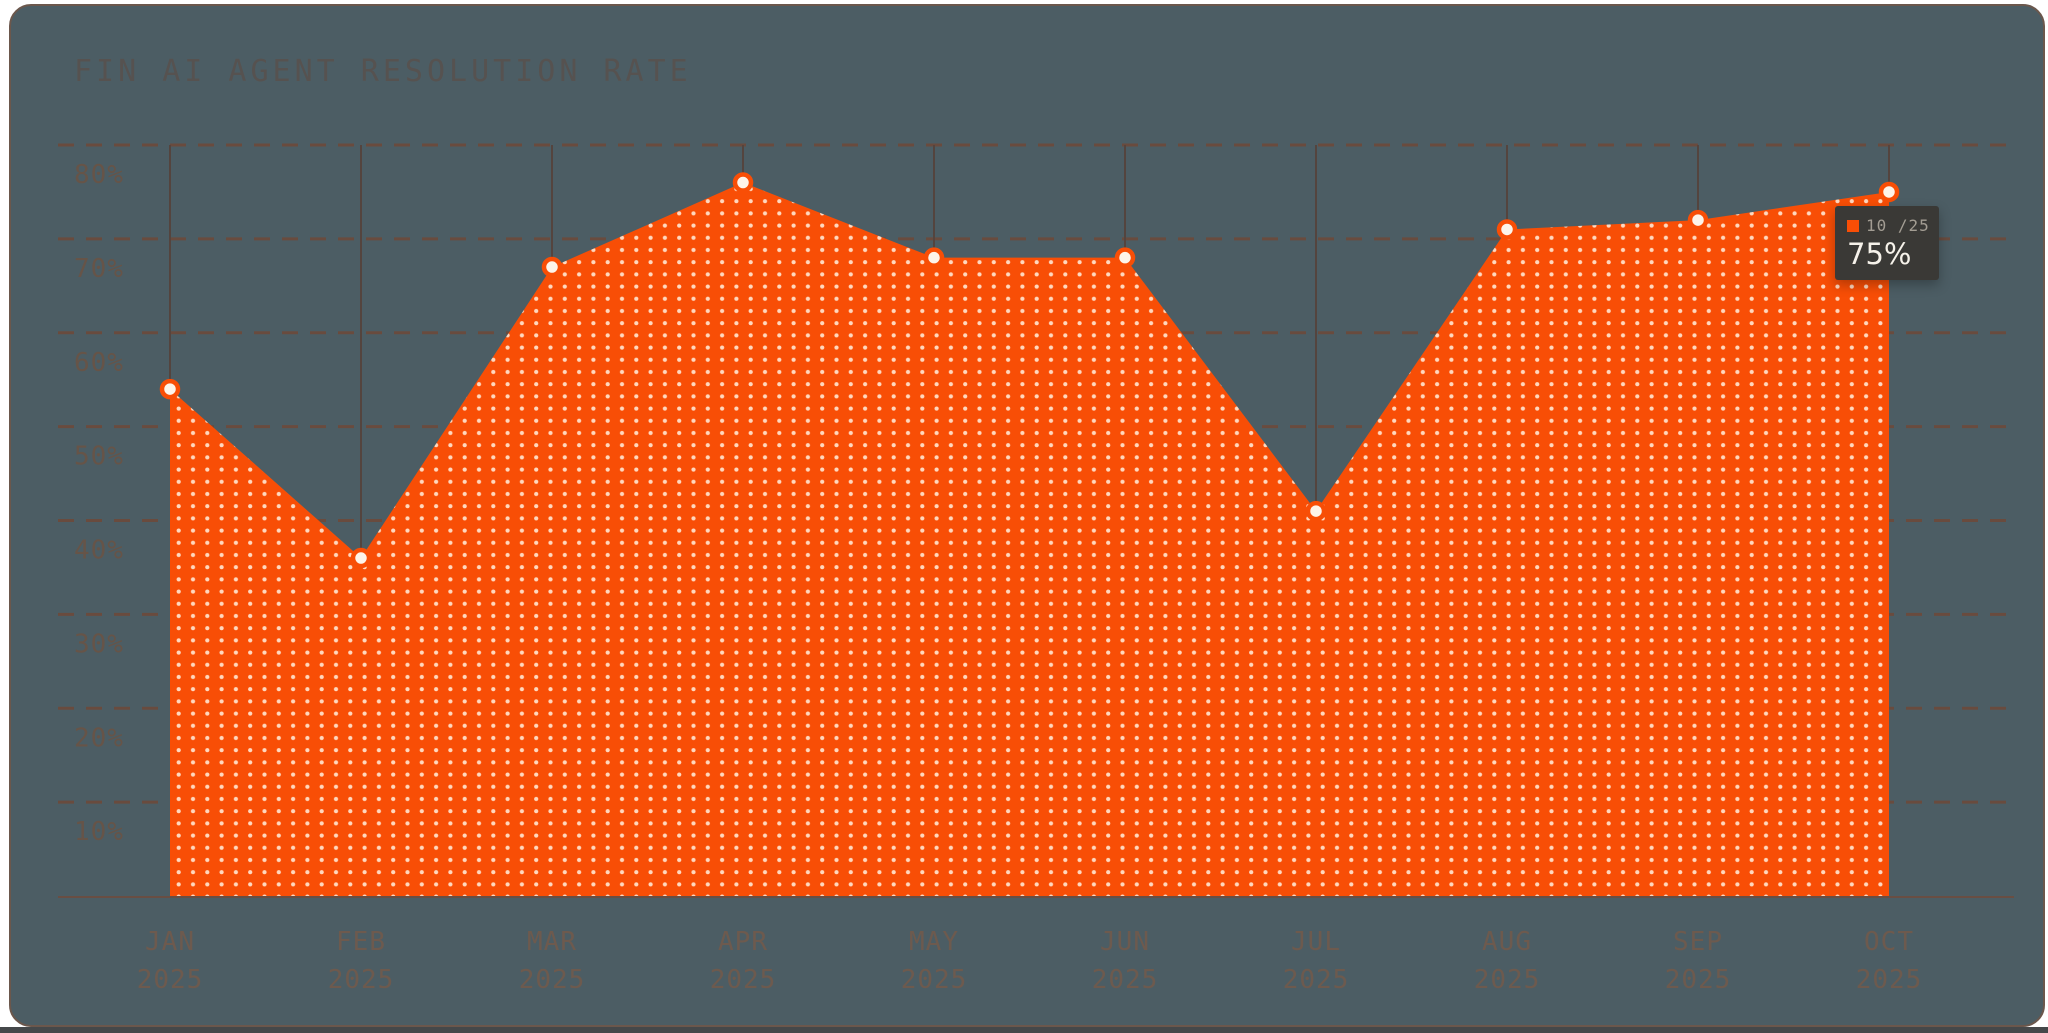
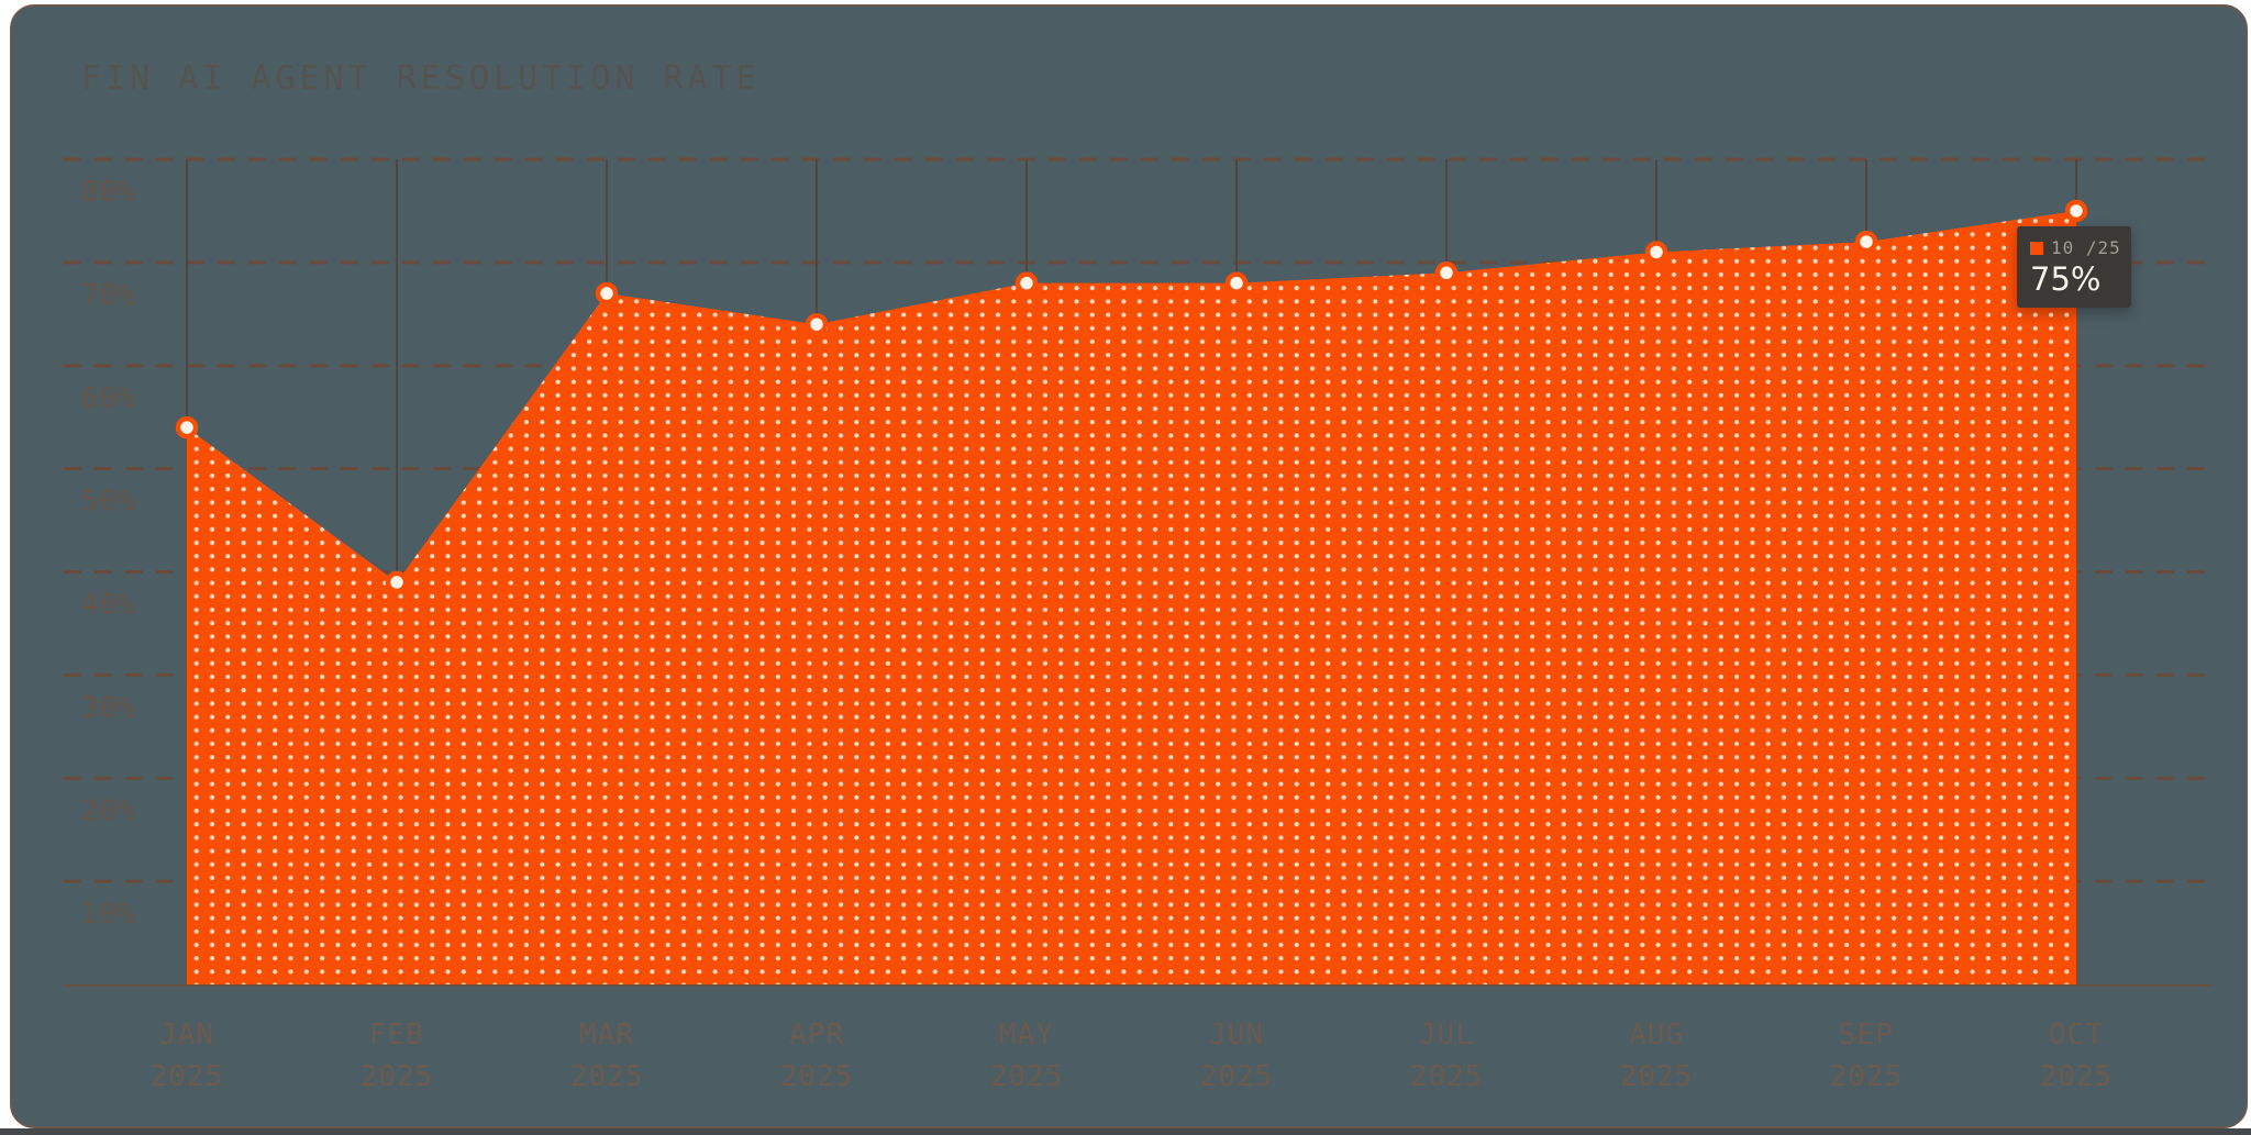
FEB 2025: 36% -> 39%
APR 2025: 76% -> 64%
JUL 2025: 41% -> 69%
